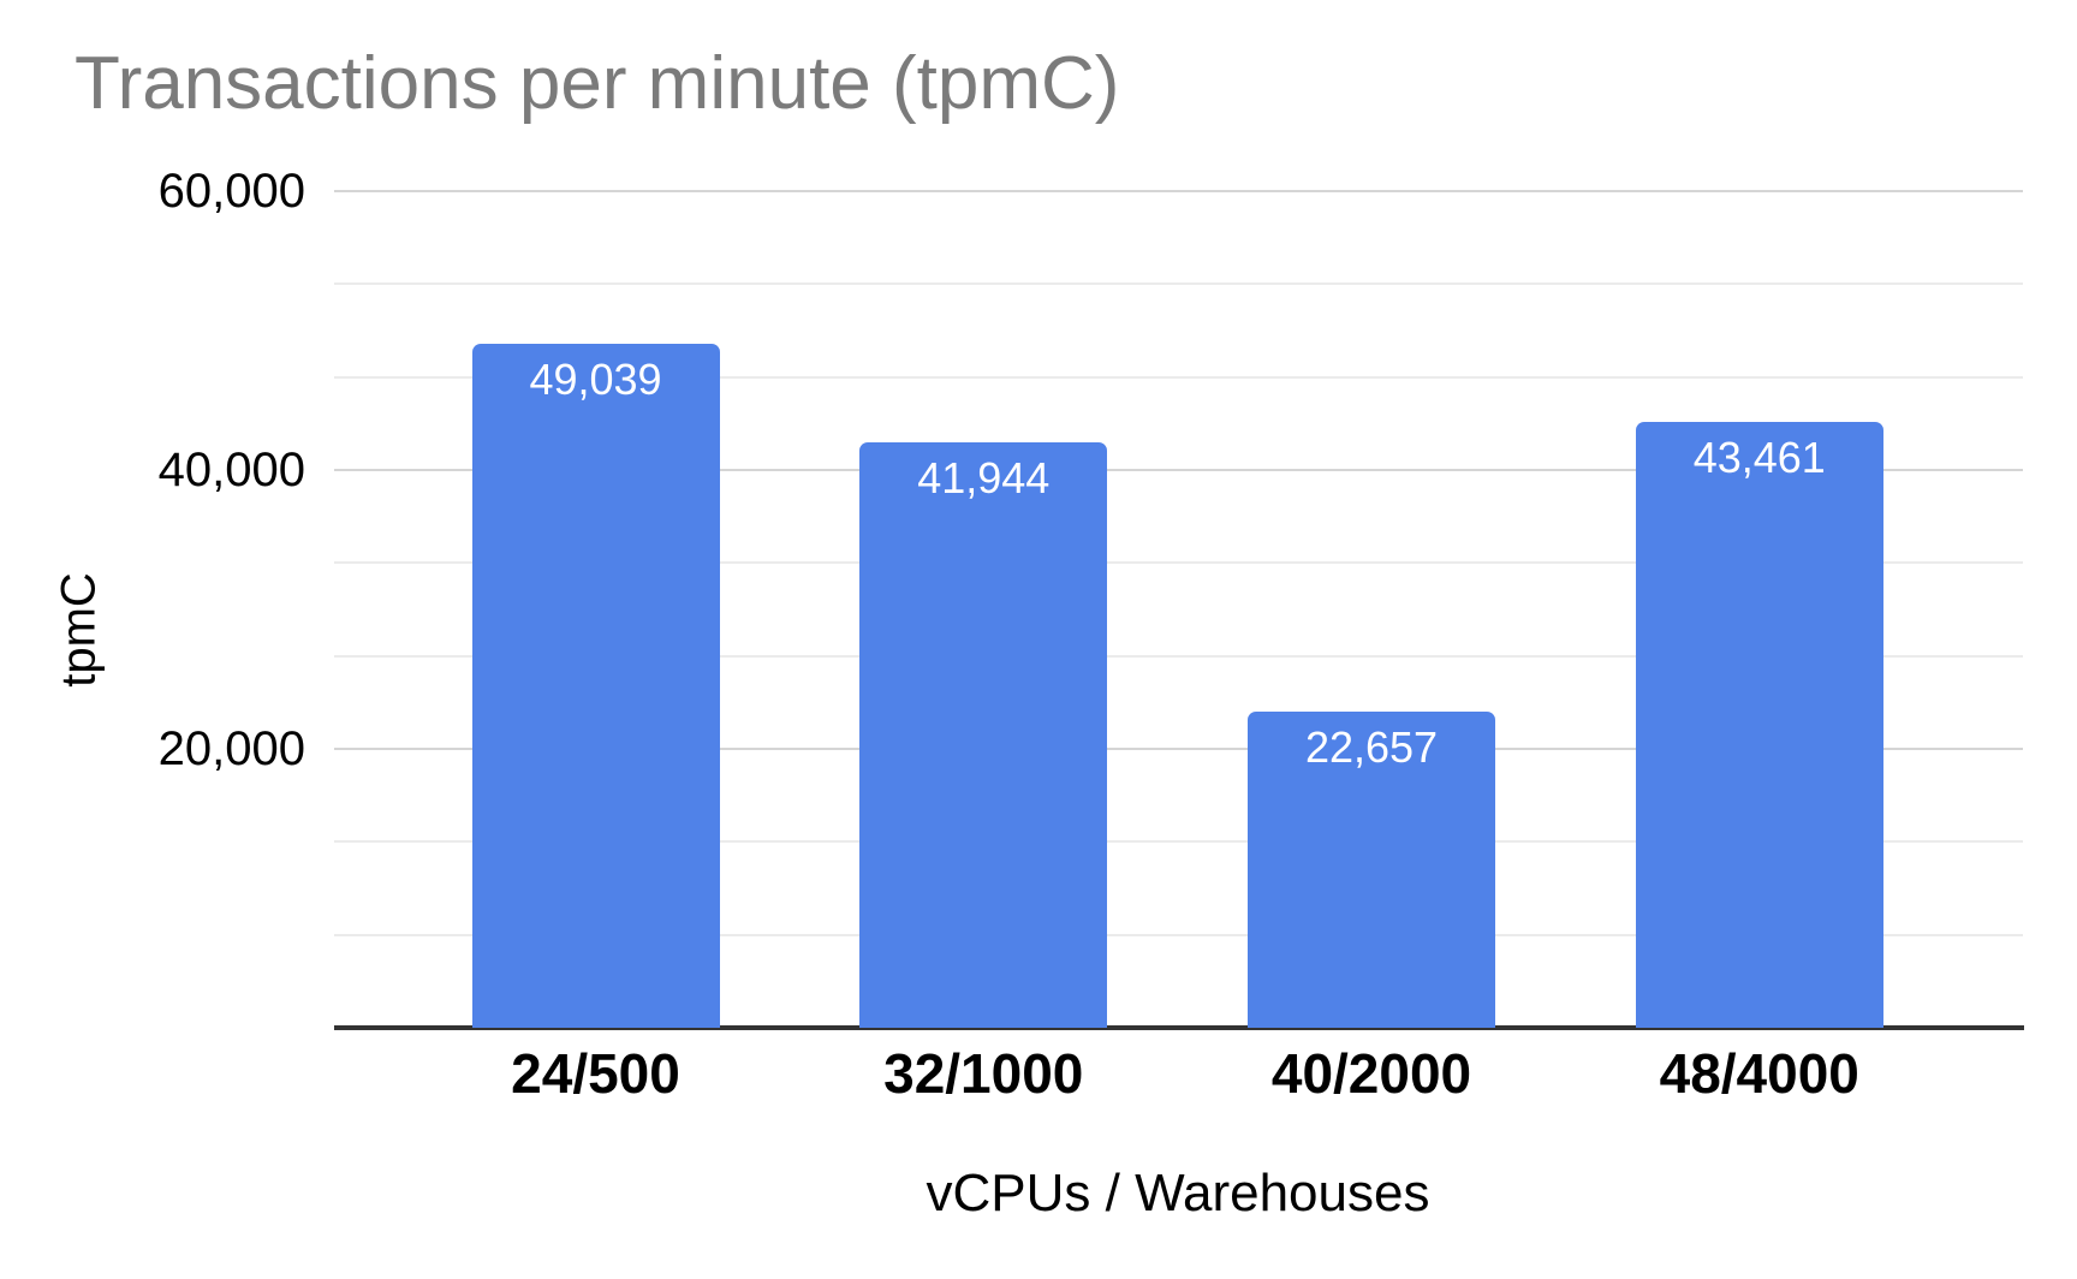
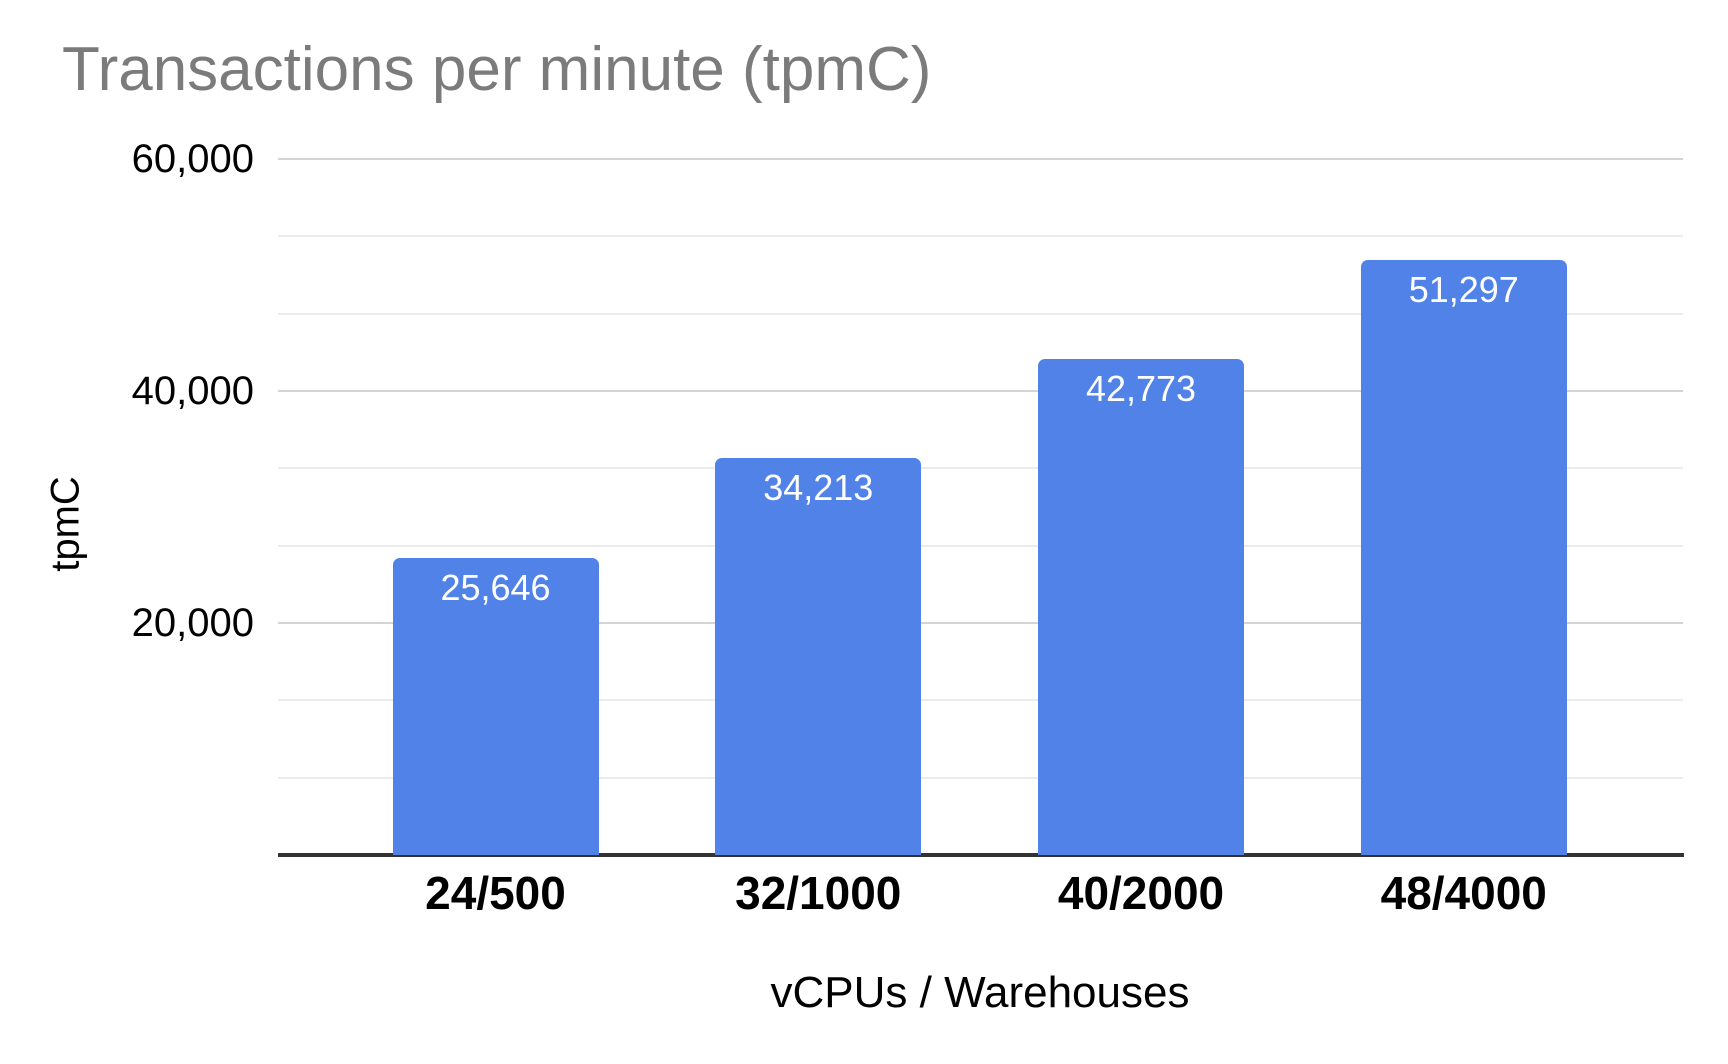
24/500: 49,039 -> 25,646
32/1000: 41,944 -> 34,213
40/2000: 22,657 -> 42,773
48/4000: 43,461 -> 51,297
